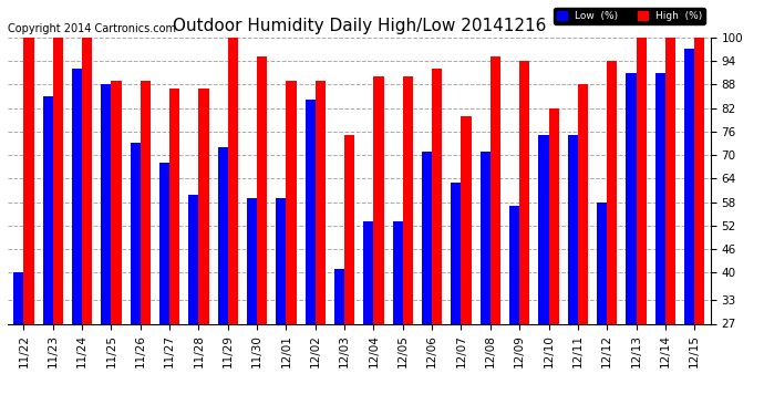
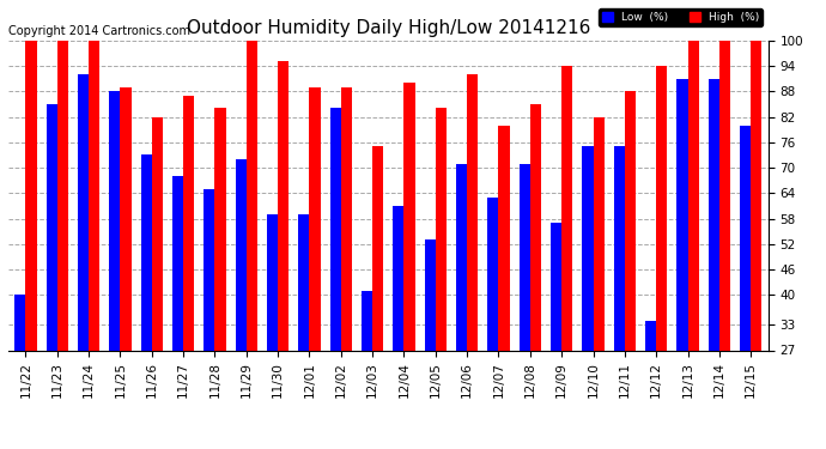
High (%)/11/26: 89 -> 82
Low (%)/11/28: 60 -> 65
High (%)/11/28: 87 -> 84
Low (%)/12/04: 53 -> 61
High (%)/12/05: 90 -> 84
High (%)/12/08: 95 -> 85
Low (%)/12/12: 58 -> 34
Low (%)/12/15: 97 -> 80
